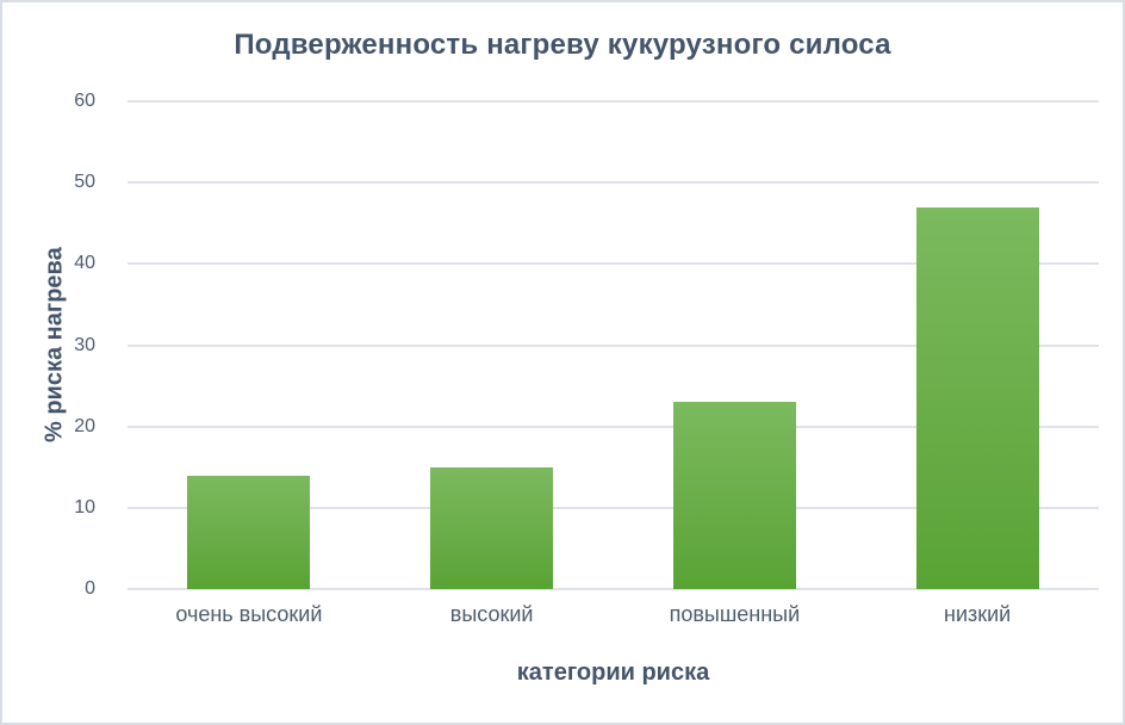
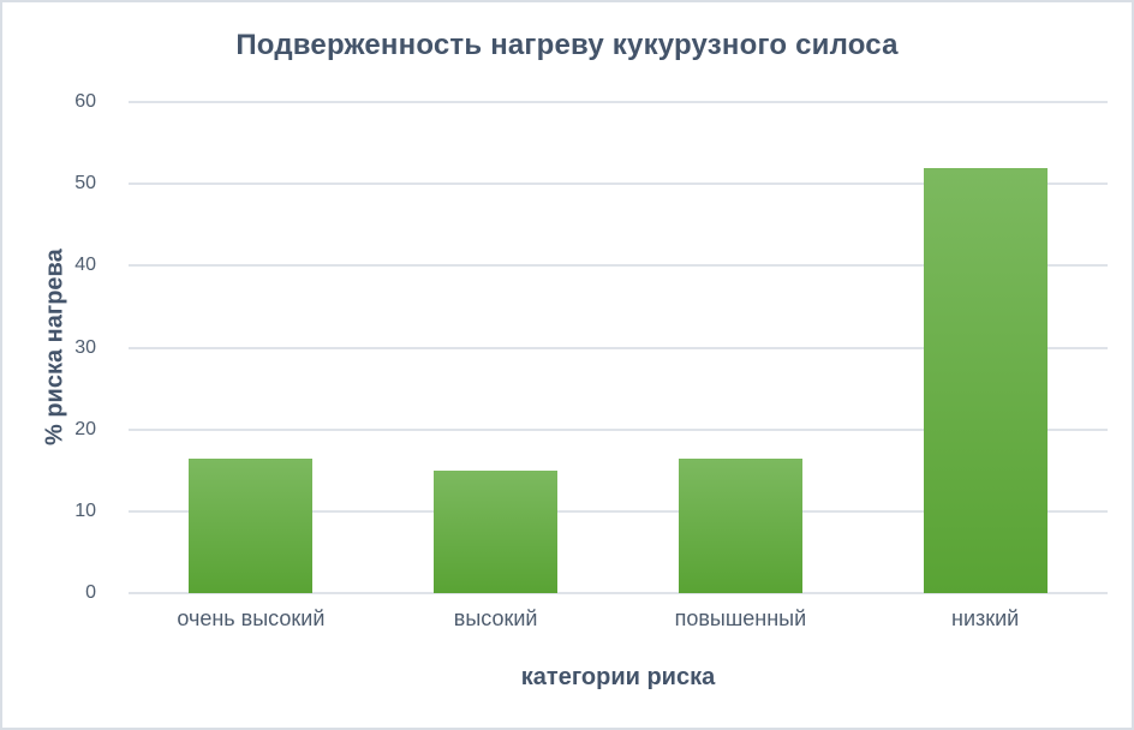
очень высокий: 14 -> 16
повышенный: 23 -> 16
низкий: 47 -> 52
